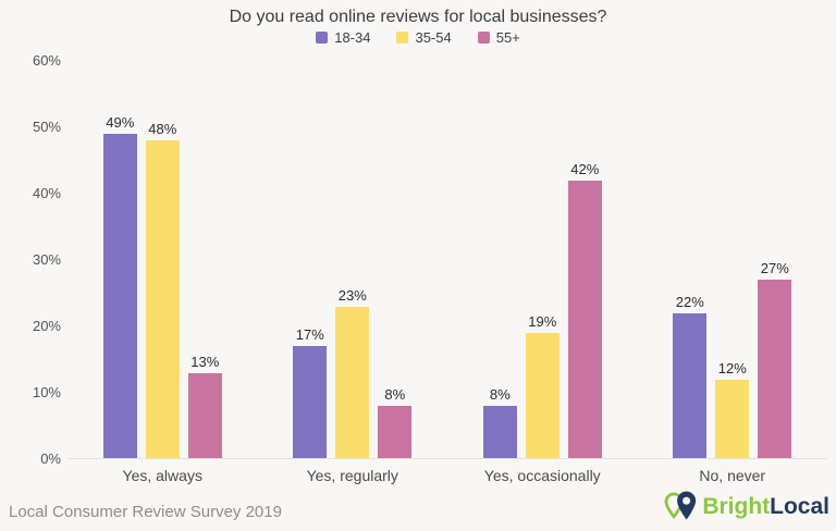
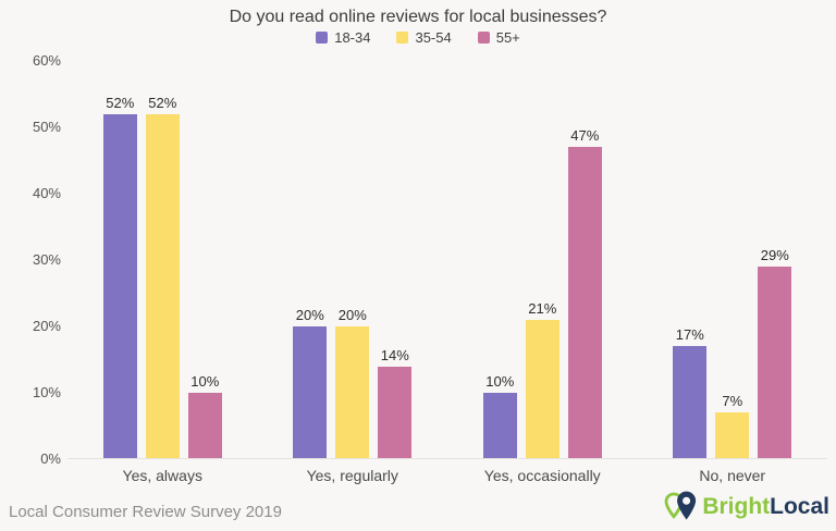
18-34/Yes, always: 49% -> 52%
35-54/Yes, always: 48% -> 52%
55+/Yes, always: 13% -> 10%
18-34/Yes, regularly: 17% -> 20%
35-54/Yes, regularly: 23% -> 20%
55+/Yes, regularly: 8% -> 14%
18-34/Yes, occasionally: 8% -> 10%
35-54/Yes, occasionally: 19% -> 21%
55+/Yes, occasionally: 42% -> 47%
18-34/No, never: 22% -> 17%
35-54/No, never: 12% -> 7%
55+/No, never: 27% -> 29%
